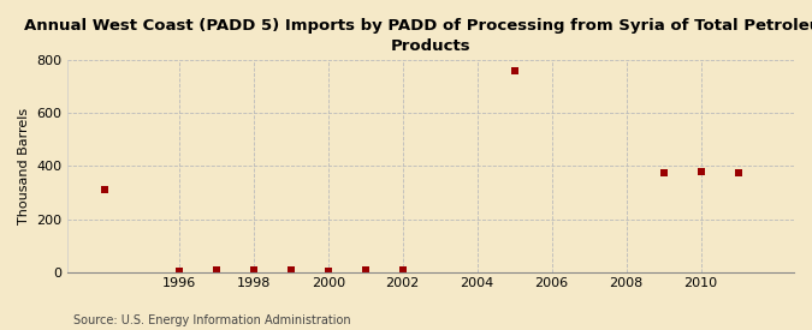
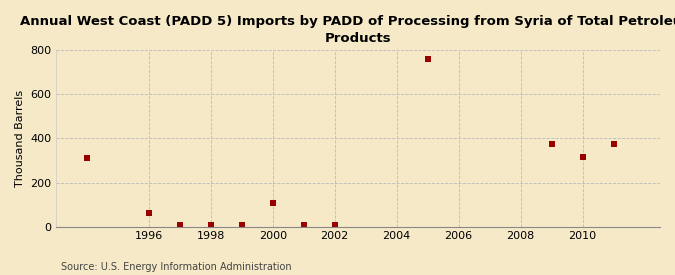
1996: 3 -> 60
2000: 4 -> 105
2010: 380 -> 315
